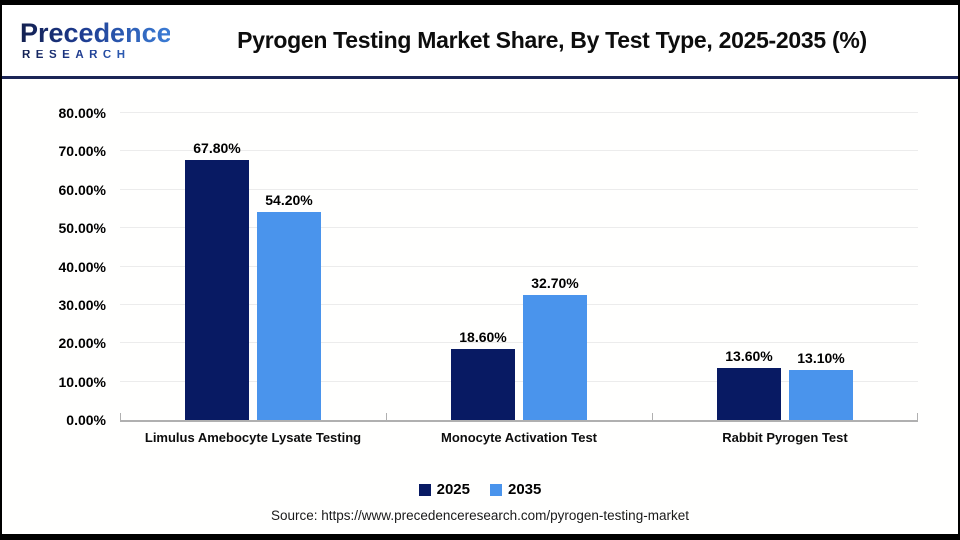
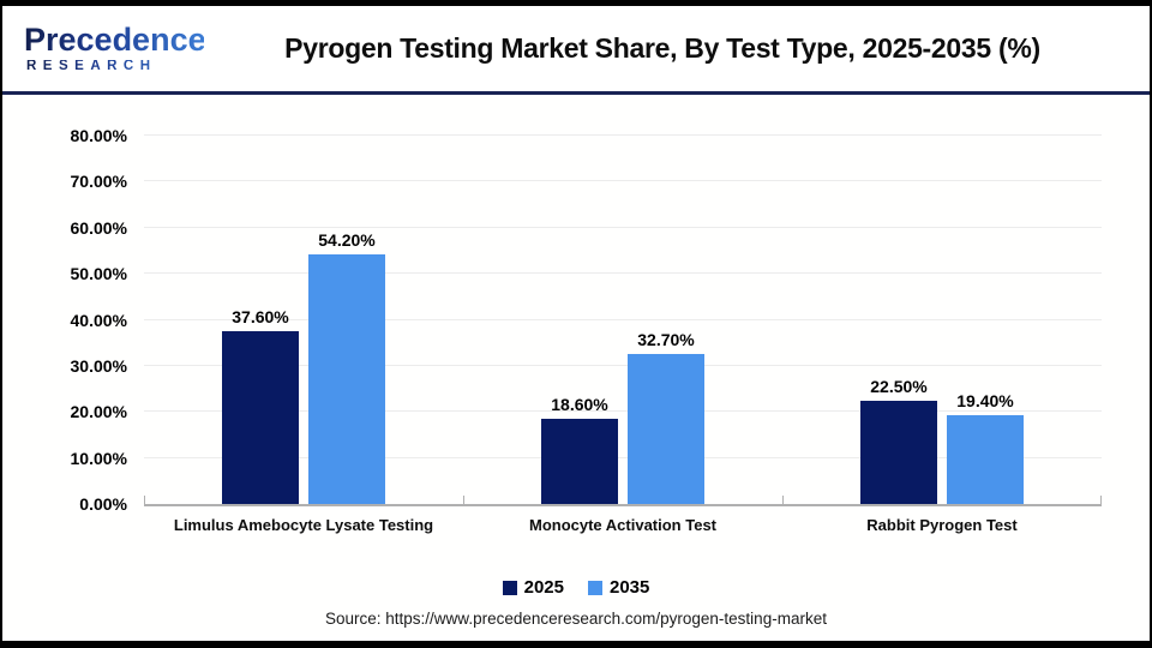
2025/Limulus Amebocyte Lysate Testing: 67.80% -> 37.60%
2025/Rabbit Pyrogen Test: 13.60% -> 22.50%
2035/Rabbit Pyrogen Test: 13.10% -> 19.40%
